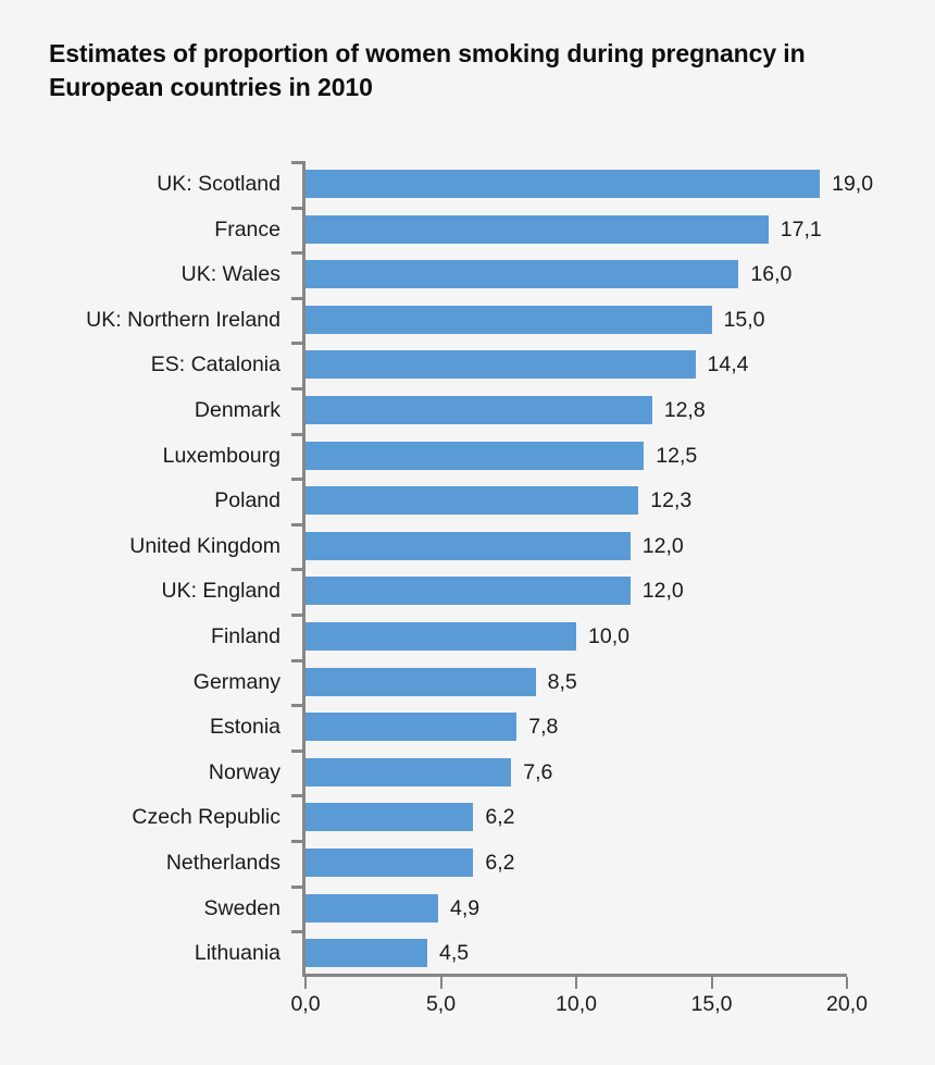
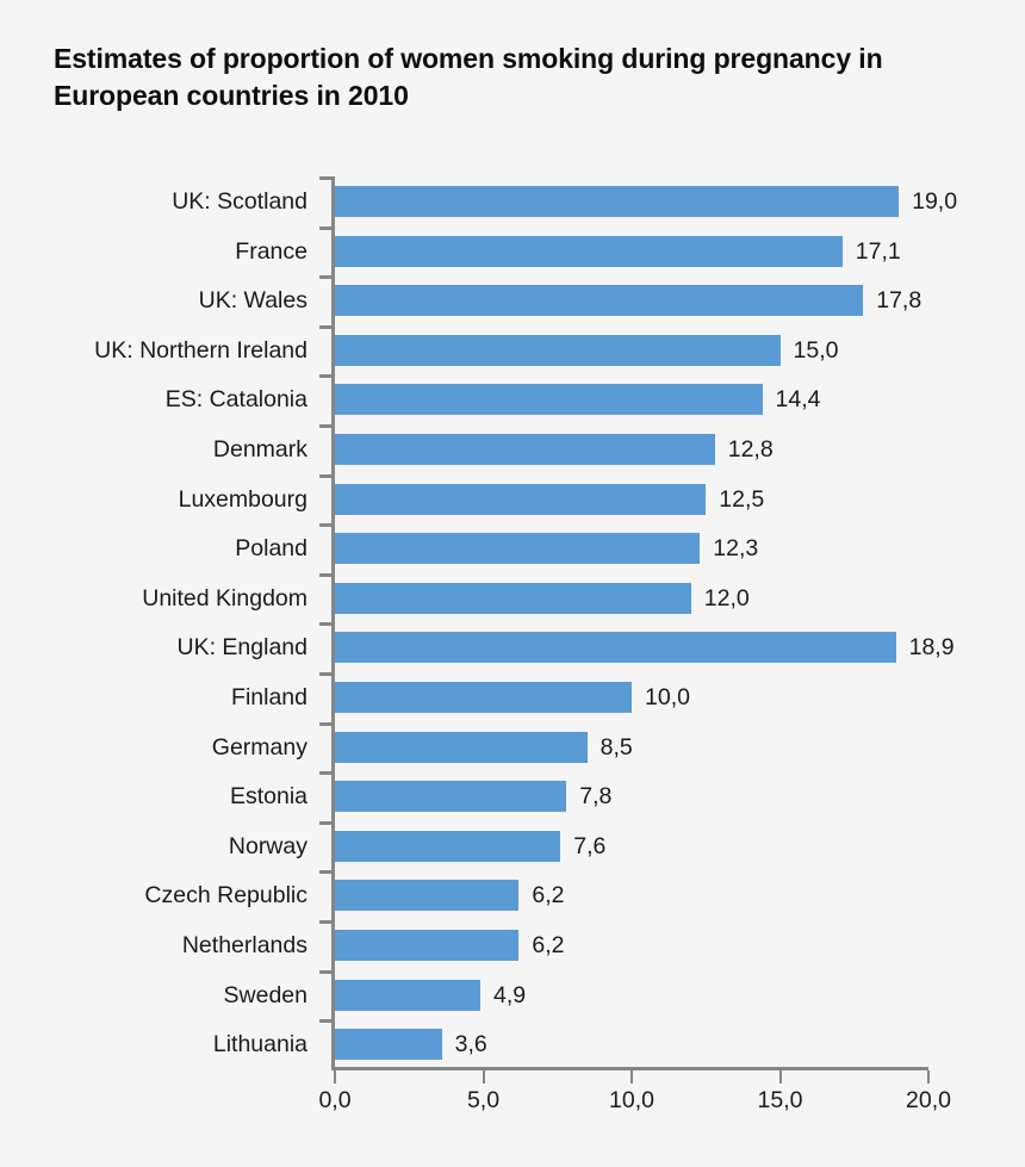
UK: Wales: 16,0 -> 17,8
UK: England: 12,0 -> 18,9
Lithuania: 4,5 -> 3,6
